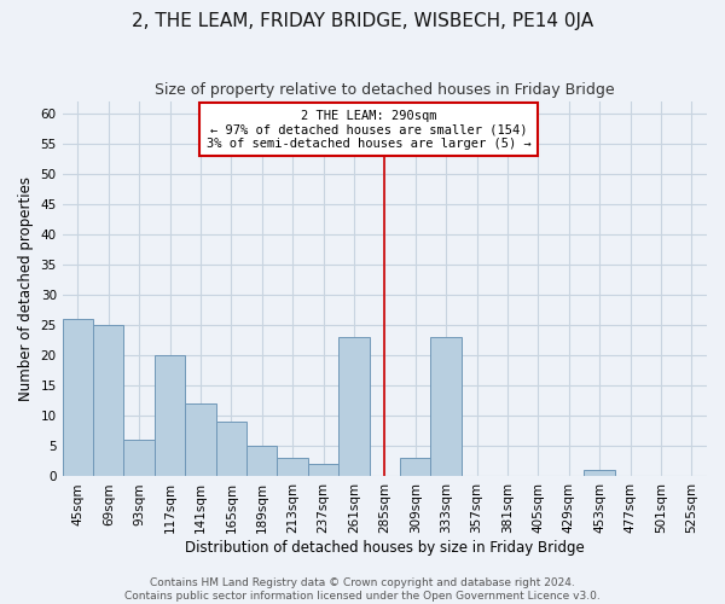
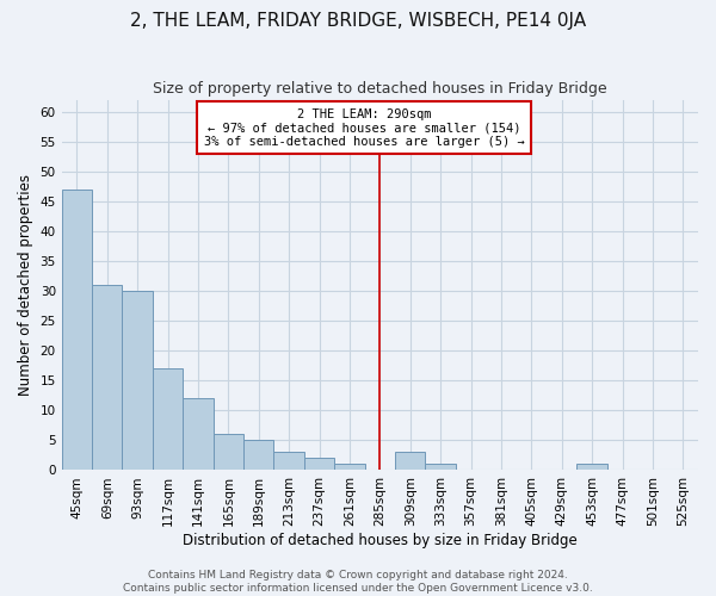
45sqm: 26 -> 47
69sqm: 25 -> 31
93sqm: 6 -> 30
117sqm: 20 -> 17
165sqm: 9 -> 6
261sqm: 23 -> 1
333sqm: 23 -> 1
